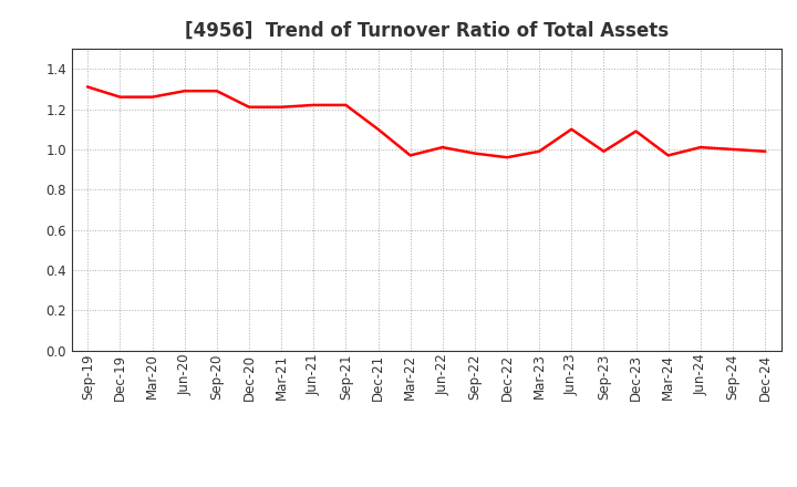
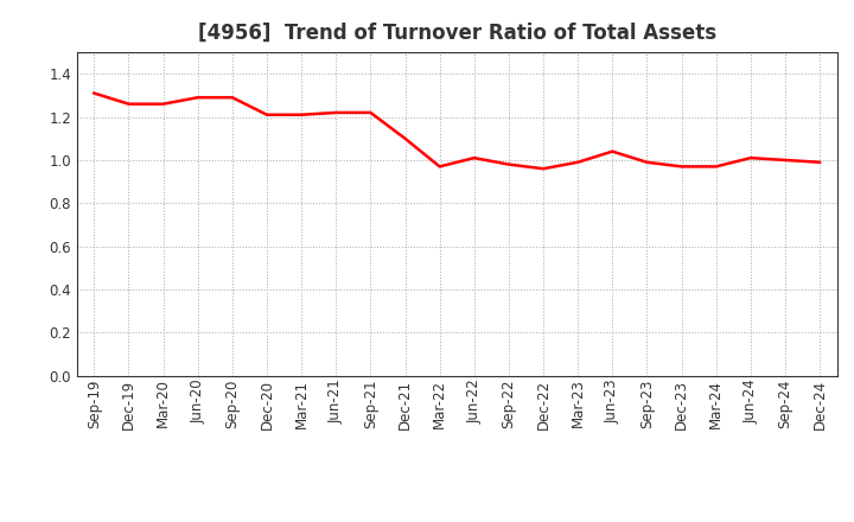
Jun-23: 1.10 -> 1.04
Dec-23: 1.09 -> 0.97
